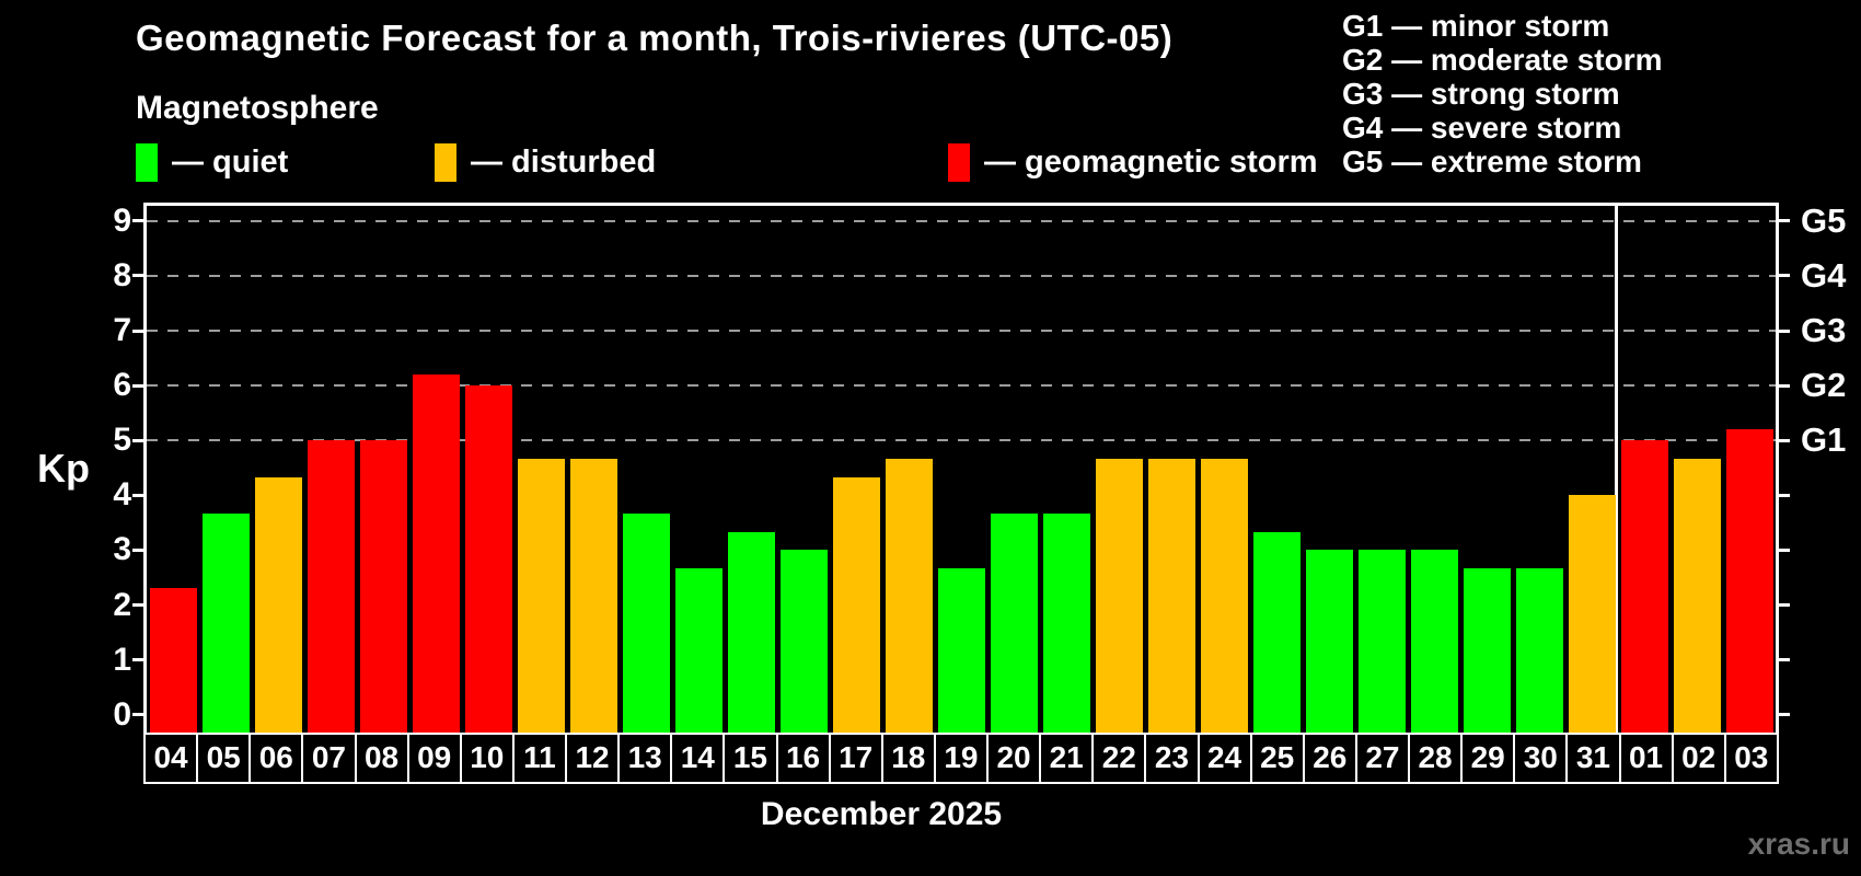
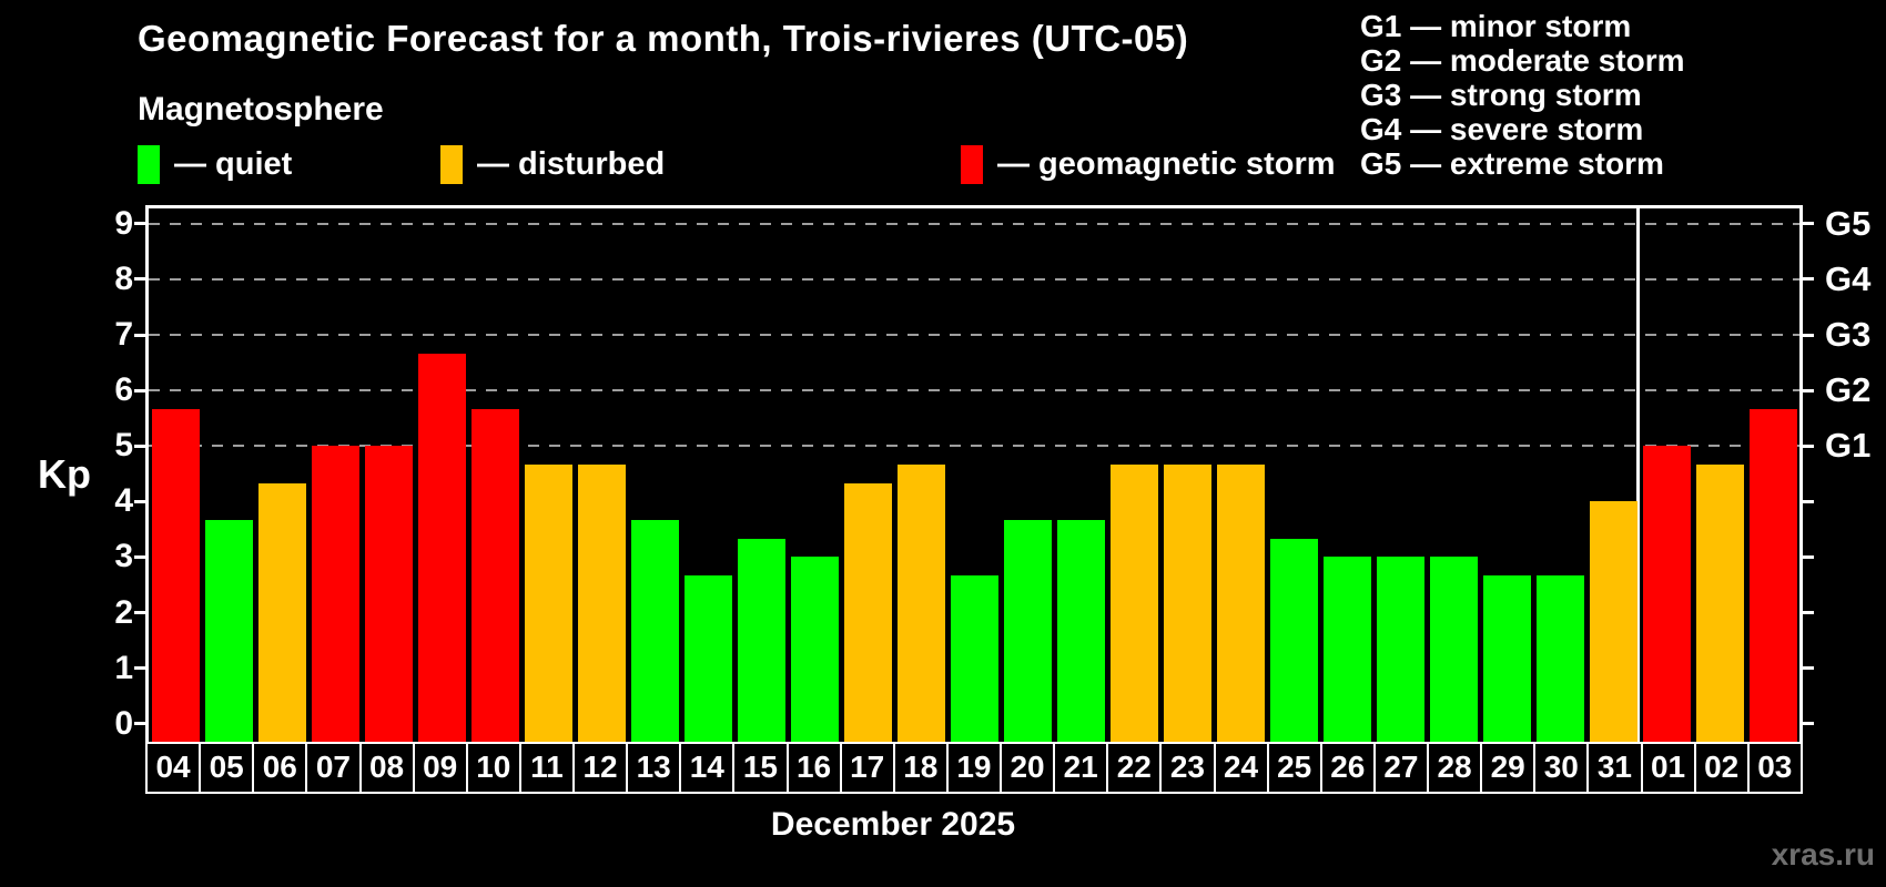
04: 2.3 -> 5.7
09: 6.2 -> 6.7
10: 6.0 -> 5.7
03: 5.2 -> 5.7
